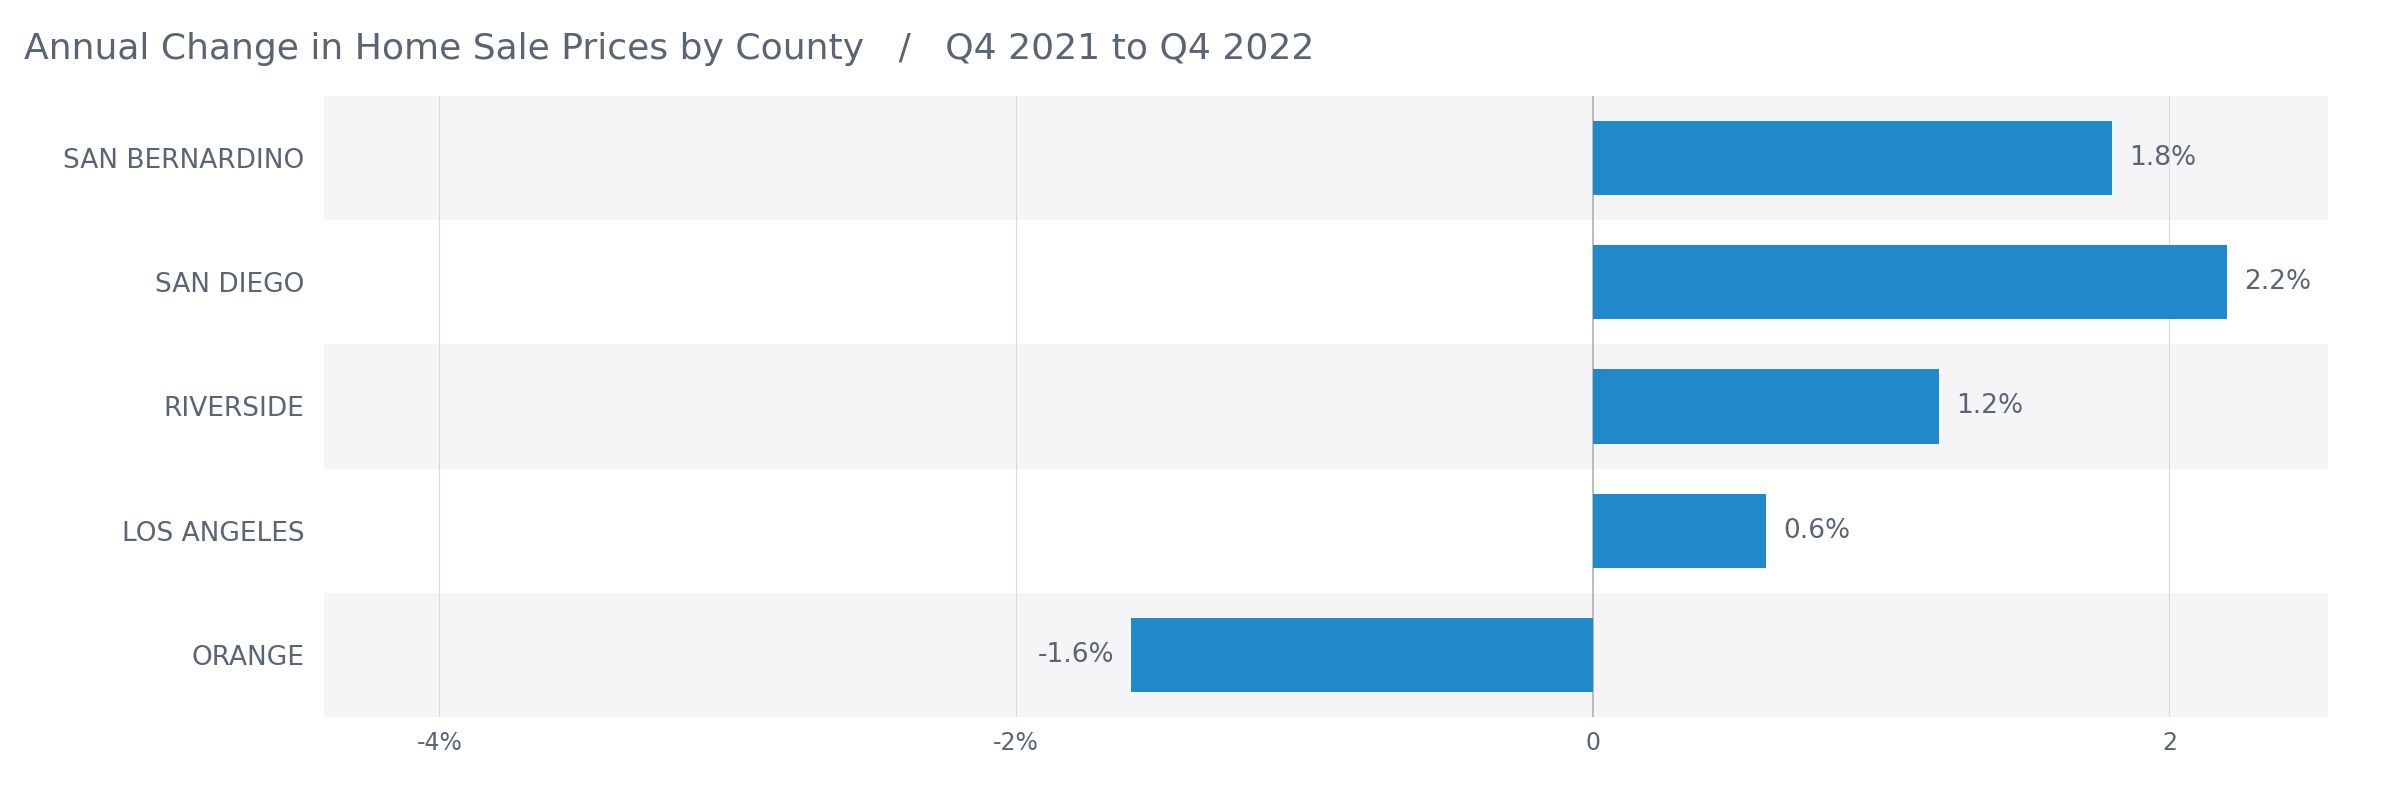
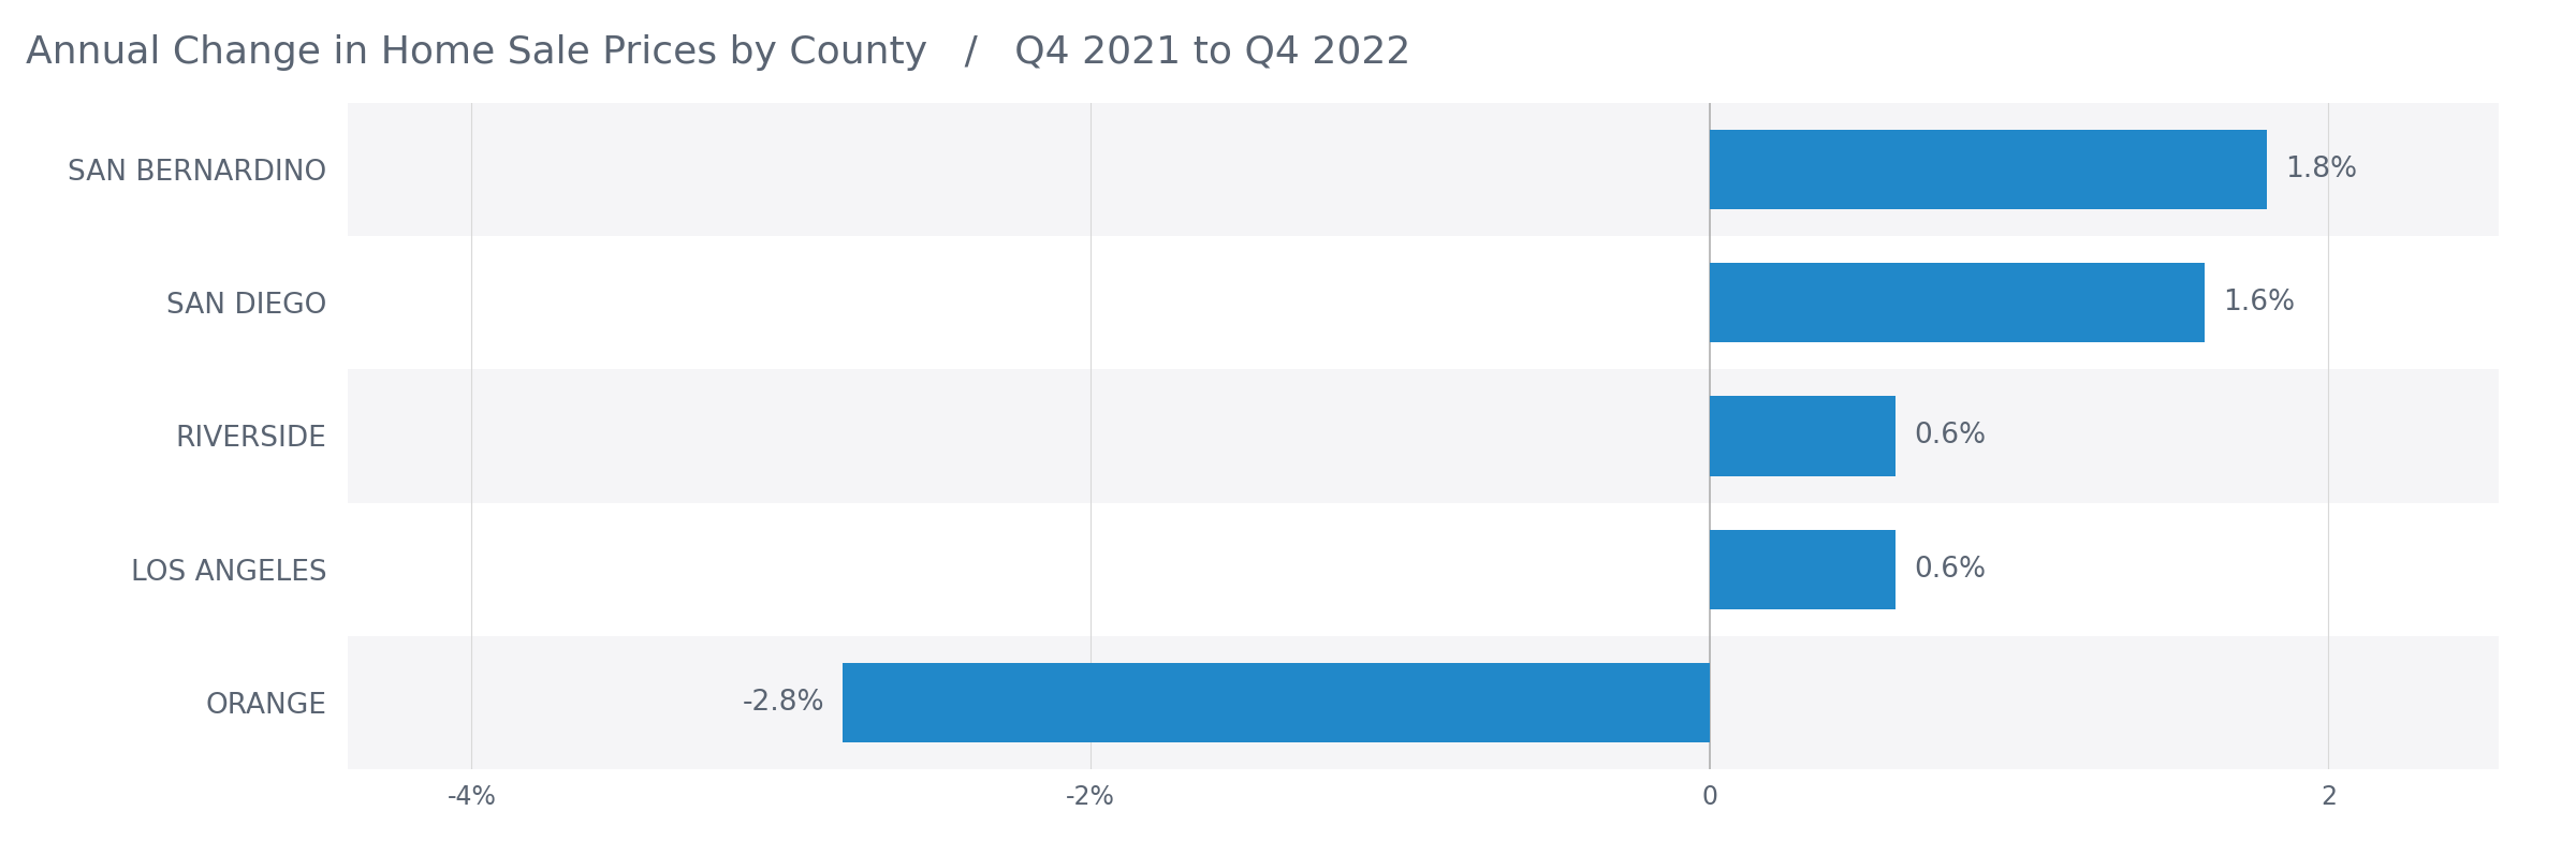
SAN DIEGO: 2.2% -> 1.6%
RIVERSIDE: 1.2% -> 0.6%
ORANGE: -1.6% -> -2.8%
